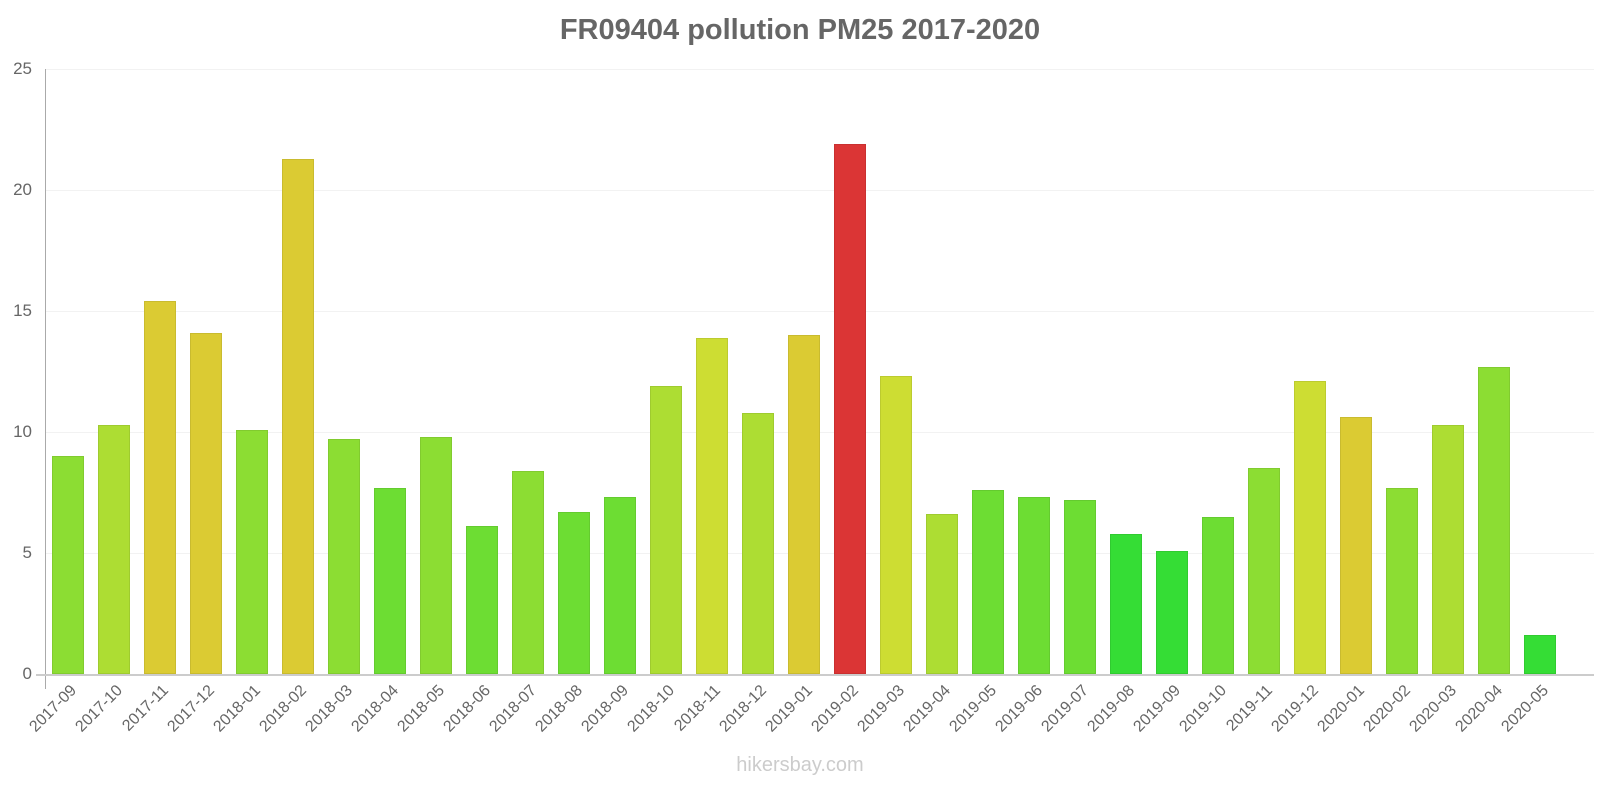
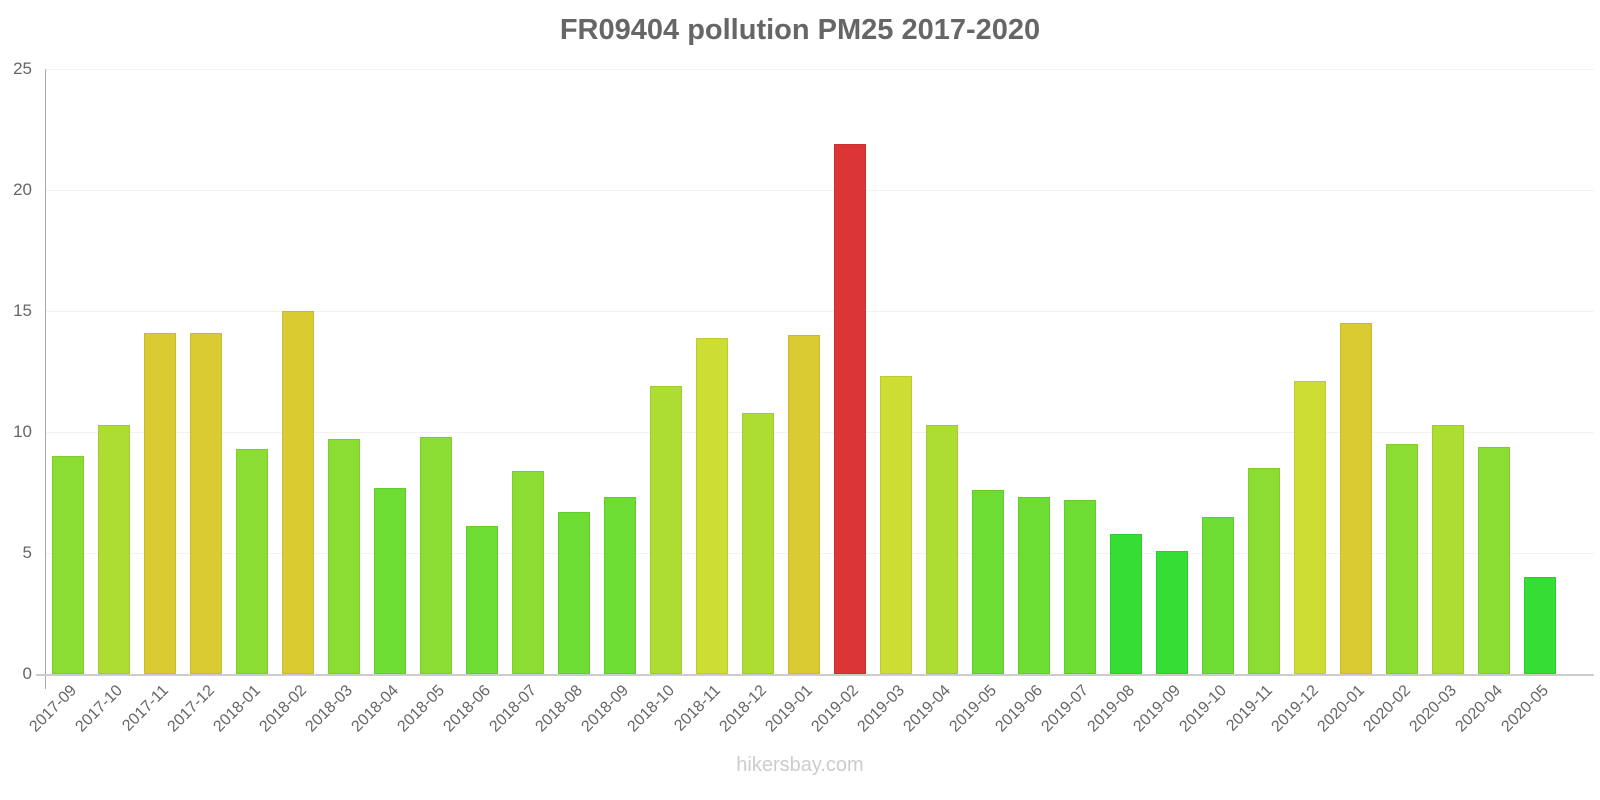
2017-11: 15.4 -> 14.1
2018-01: 10.1 -> 9.3
2018-02: 21.3 -> 15.0
2019-04: 6.6 -> 10.3
2020-01: 10.6 -> 14.5
2020-02: 7.7 -> 9.5
2020-04: 12.7 -> 9.4
2020-05: 1.6 -> 4.0
